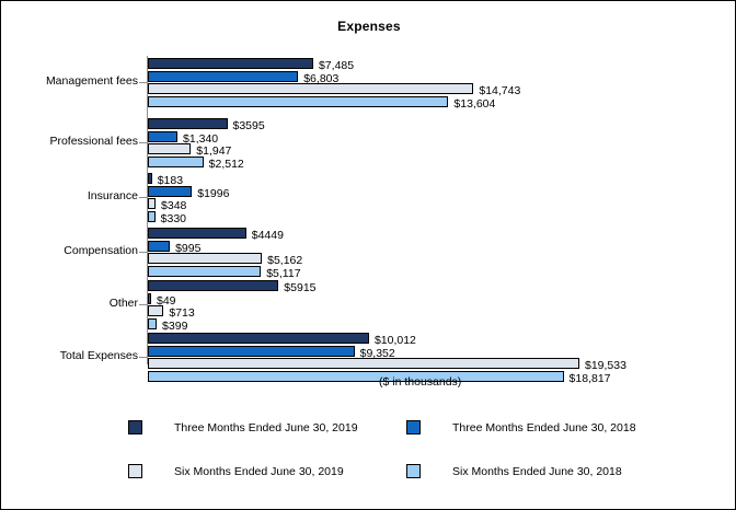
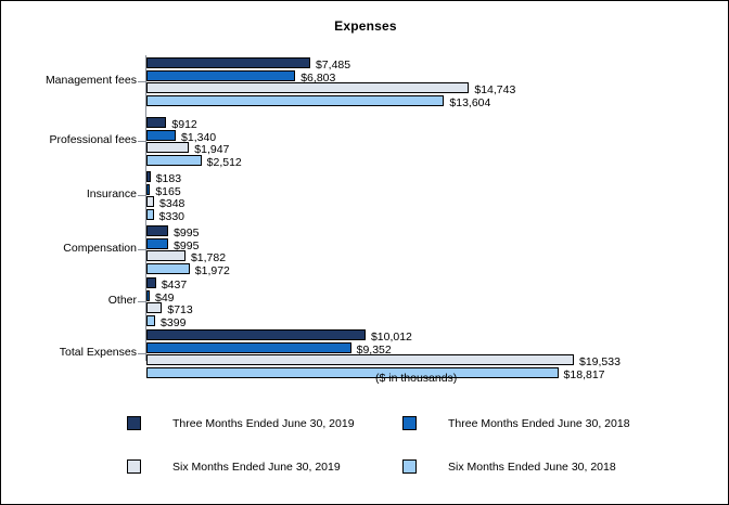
Three Months Ended June 30, 2019/Professional fees: $3595 -> $912
Three Months Ended June 30, 2018/Insurance: $1996 -> $165
Three Months Ended June 30, 2019/Compensation: $4449 -> $995
Six Months Ended June 30, 2019/Compensation: $5,162 -> $1,782
Six Months Ended June 30, 2018/Compensation: $5,117 -> $1,972
Three Months Ended June 30, 2019/Other: $5915 -> $437
